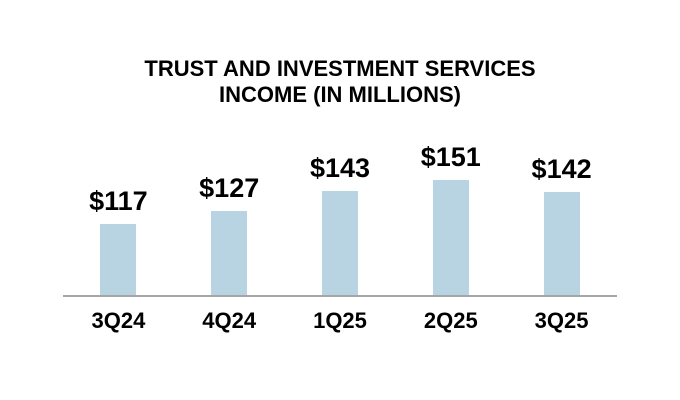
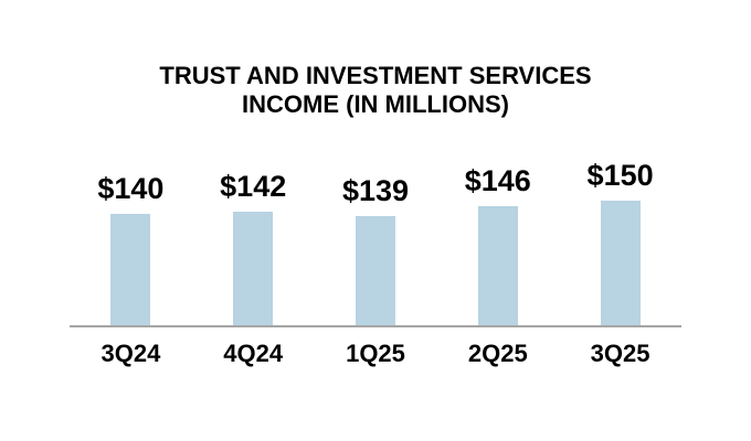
3Q24: $117 -> $140
4Q24: $127 -> $142
1Q25: $143 -> $139
2Q25: $151 -> $146
3Q25: $142 -> $150
